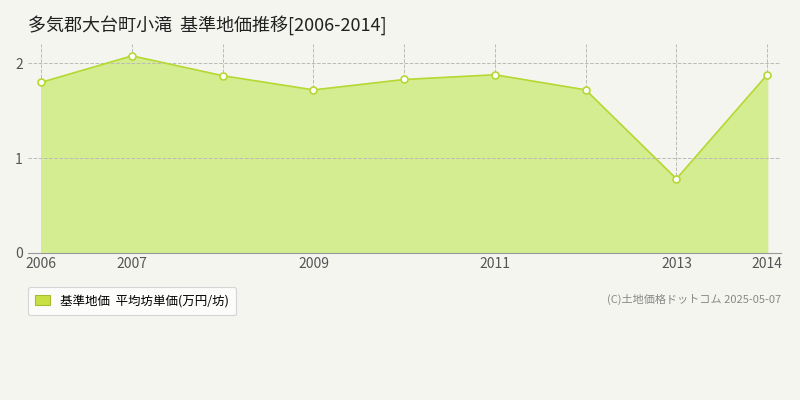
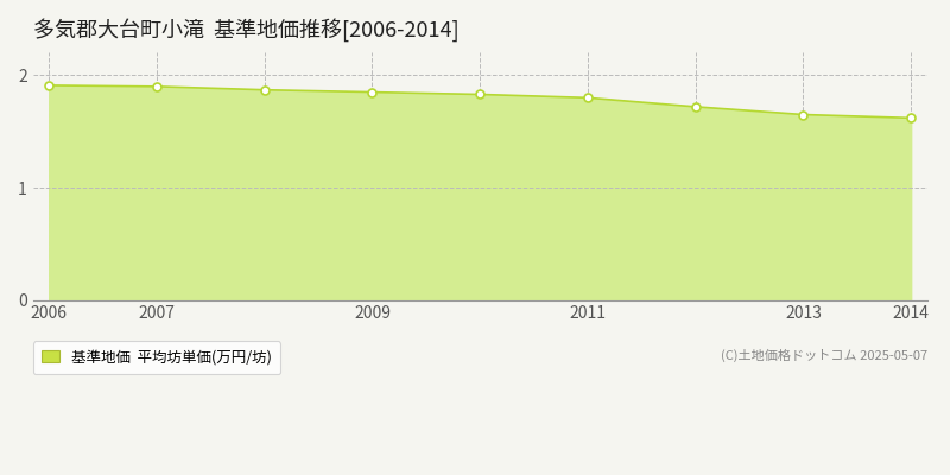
2006: 1.80 -> 1.91
2007: 2.08 -> 1.90
2009: 1.72 -> 1.85
2011: 1.88 -> 1.80
2013: 0.78 -> 1.65
2014: 1.88 -> 1.62
